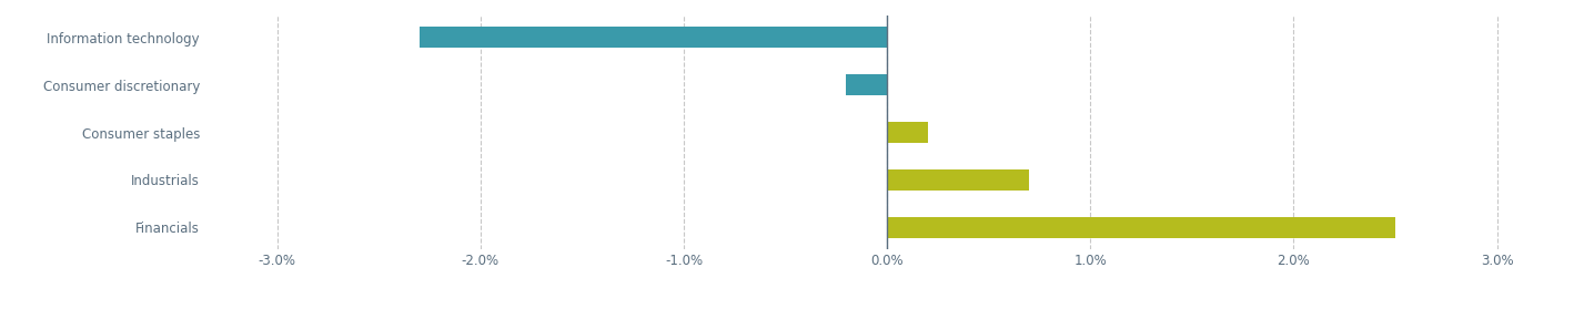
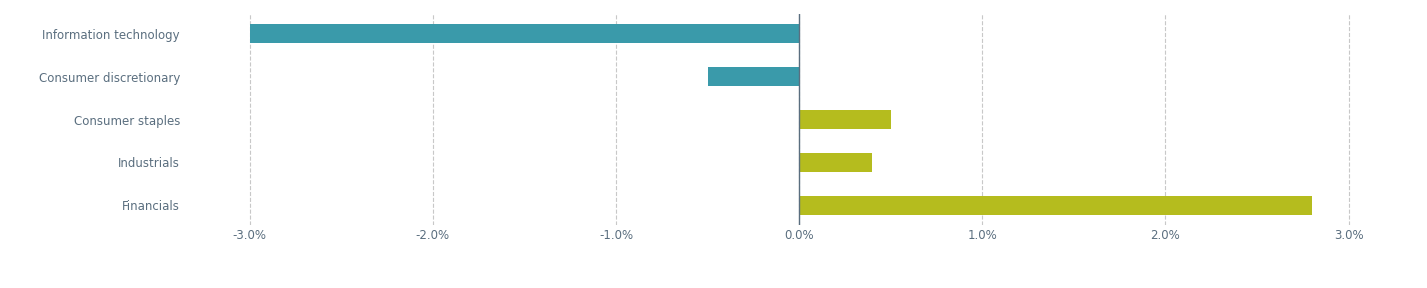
Information technology: -2.3% -> -3.0%
Consumer discretionary: -0.2% -> -0.5%
Consumer staples: 0.2% -> 0.5%
Industrials: 0.7% -> 0.4%
Financials: 2.5% -> 2.8%
